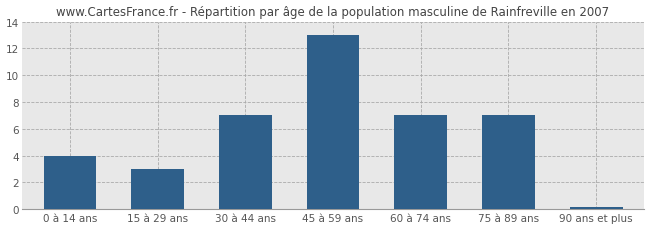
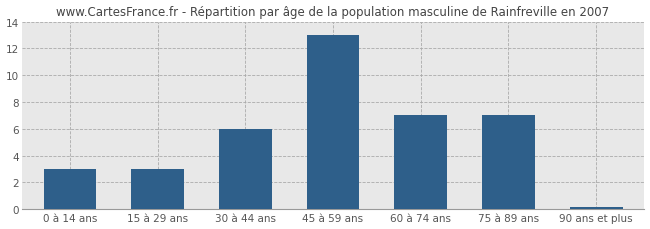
0 à 14 ans: 4.0 -> 3.0
30 à 44 ans: 7.0 -> 6.0
